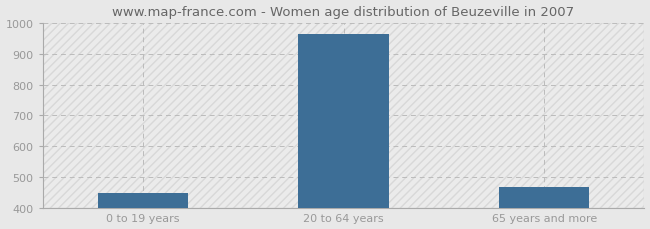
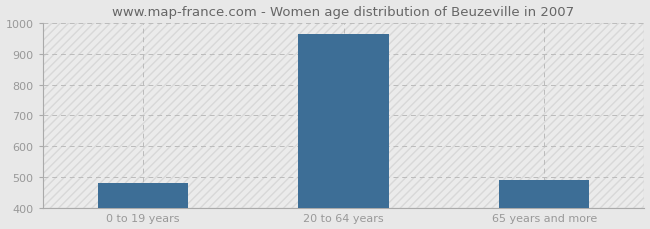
0 to 19 years: 449 -> 480
65 years and more: 468 -> 490
